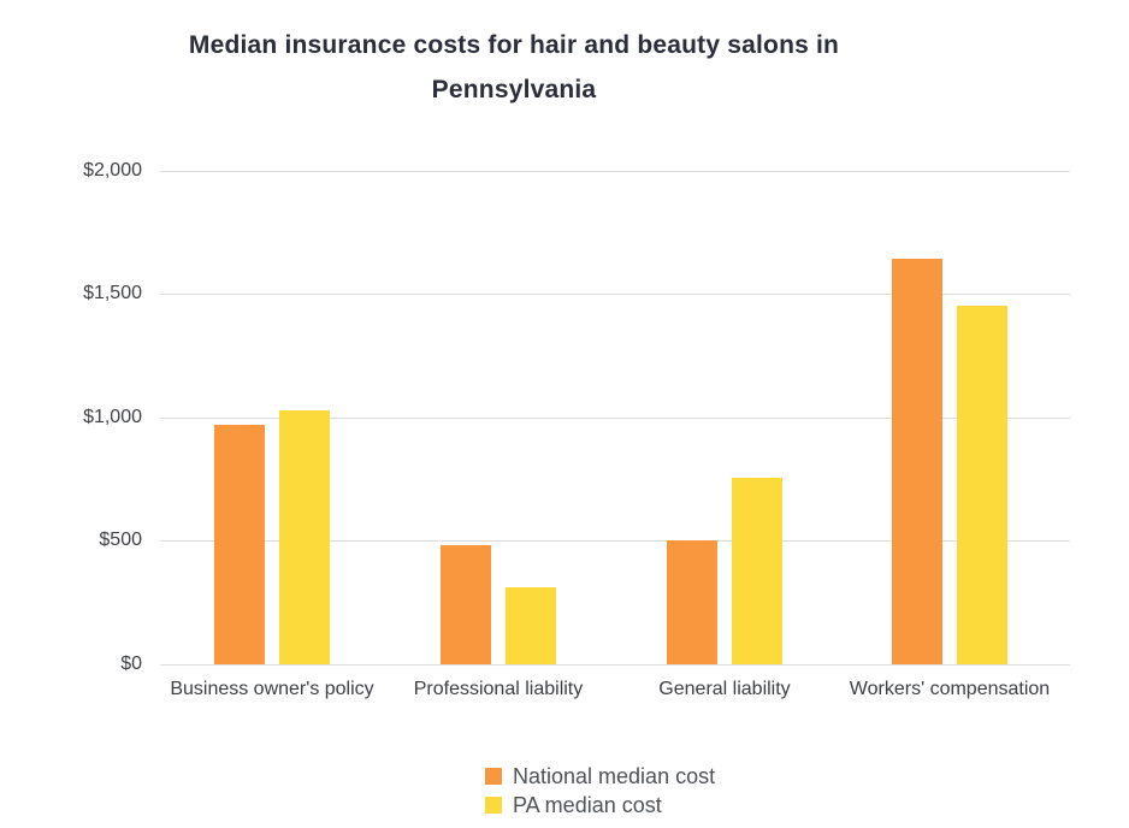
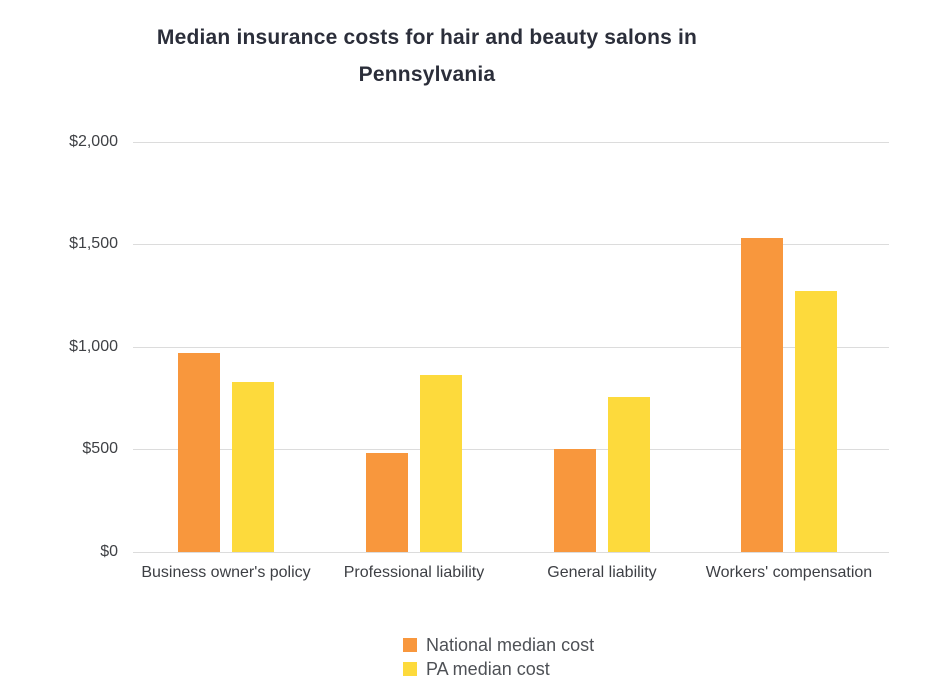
PA median cost/Business owner's policy: $1030 -> $830
PA median cost/Professional liability: $310 -> $860
National median cost/Workers' compensation: $1640 -> $1530
PA median cost/Workers' compensation: $1450 -> $1270
